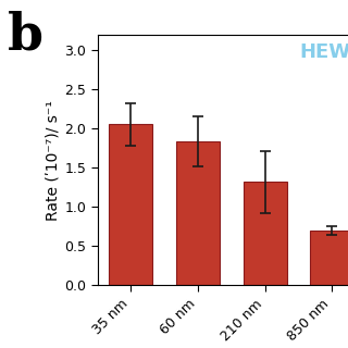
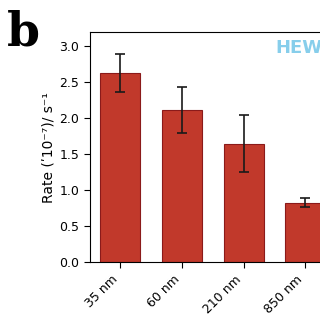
35 nm: 2.06 -> 2.63
60 nm: 1.84 -> 2.12
210 nm: 1.32 -> 1.65
850 nm: 0.70 -> 0.83
